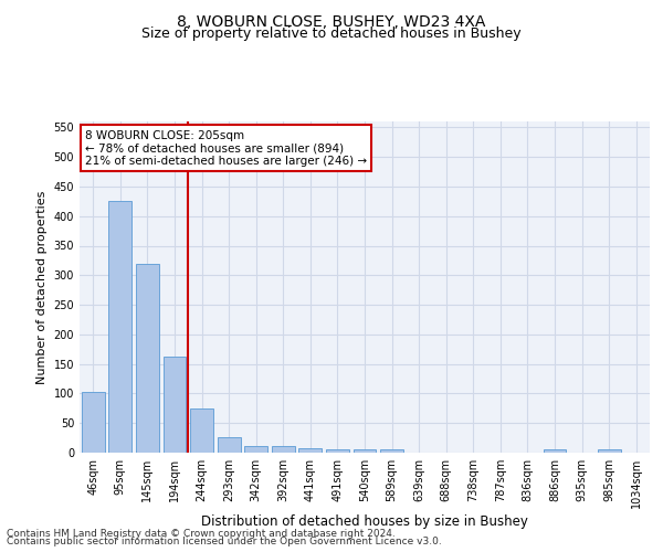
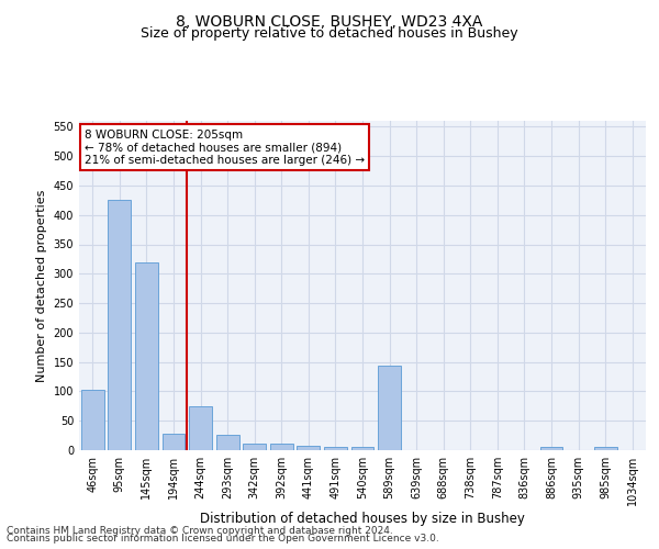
194sqm: 163 -> 28
589sqm: 5 -> 144
